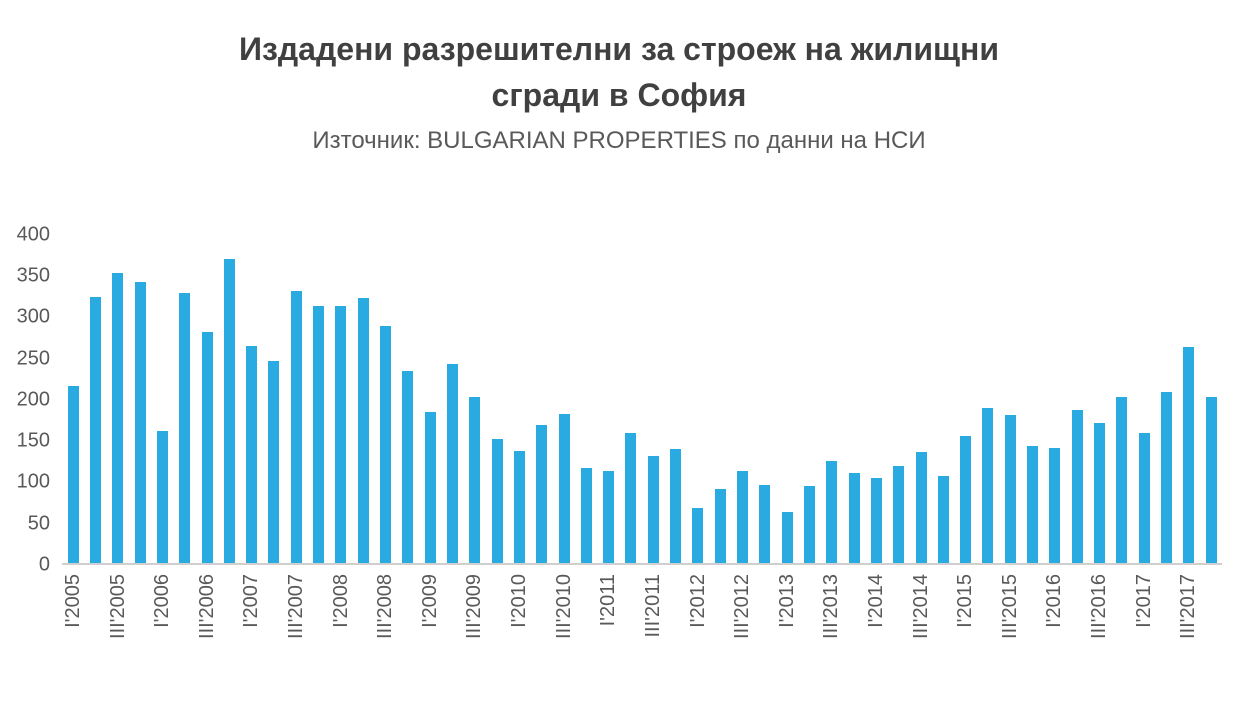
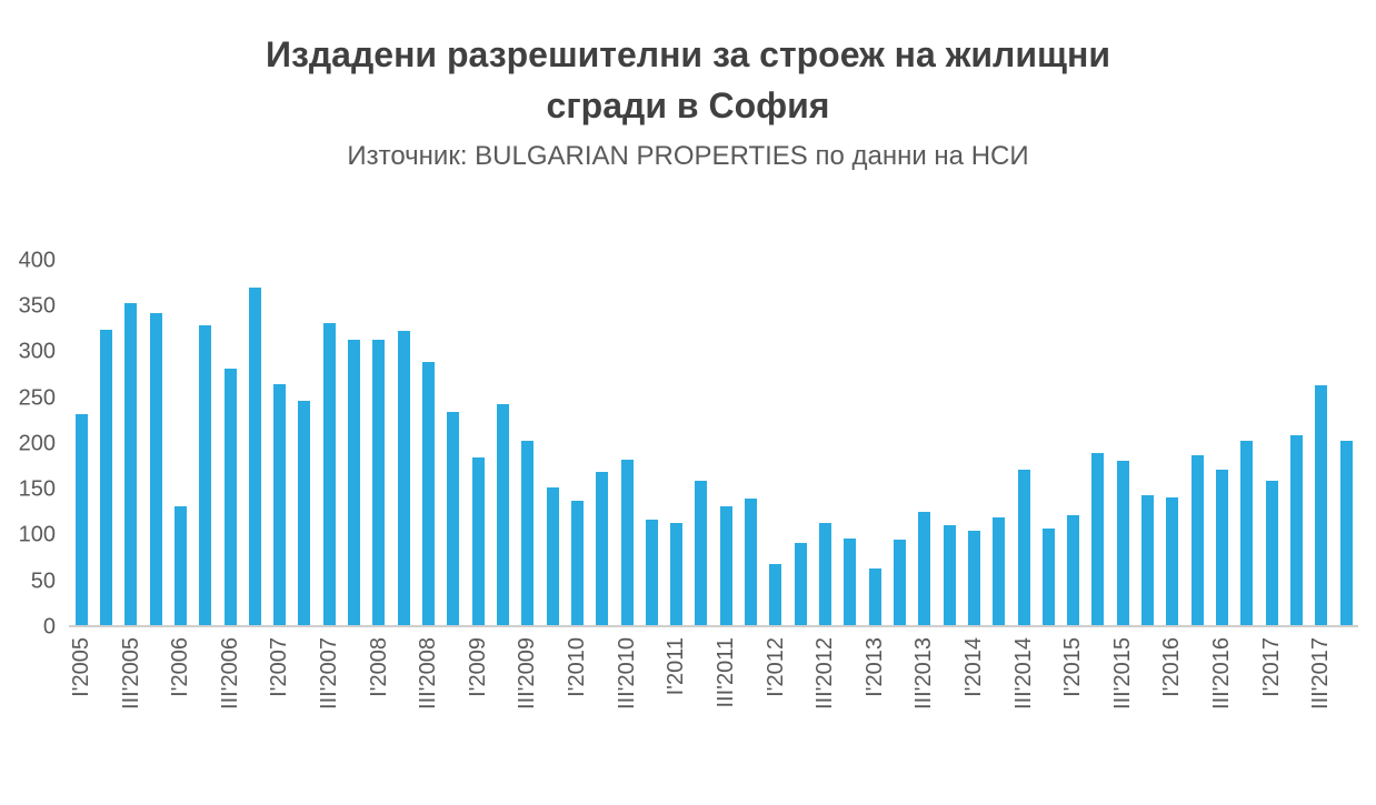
I'2005: 220 -> 230
I'2006: 160 -> 130
III'2014: 130 -> 170
I'2015: 150 -> 120
